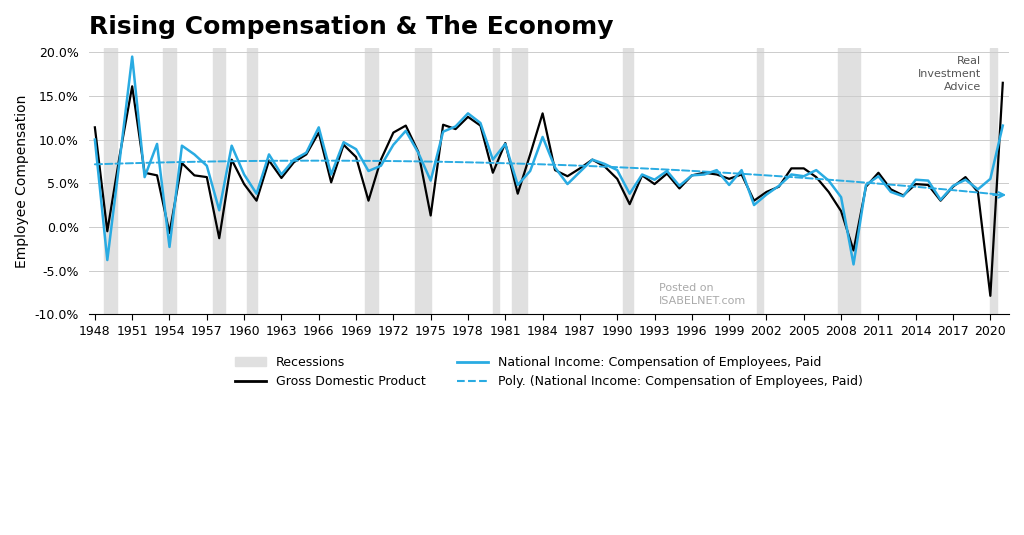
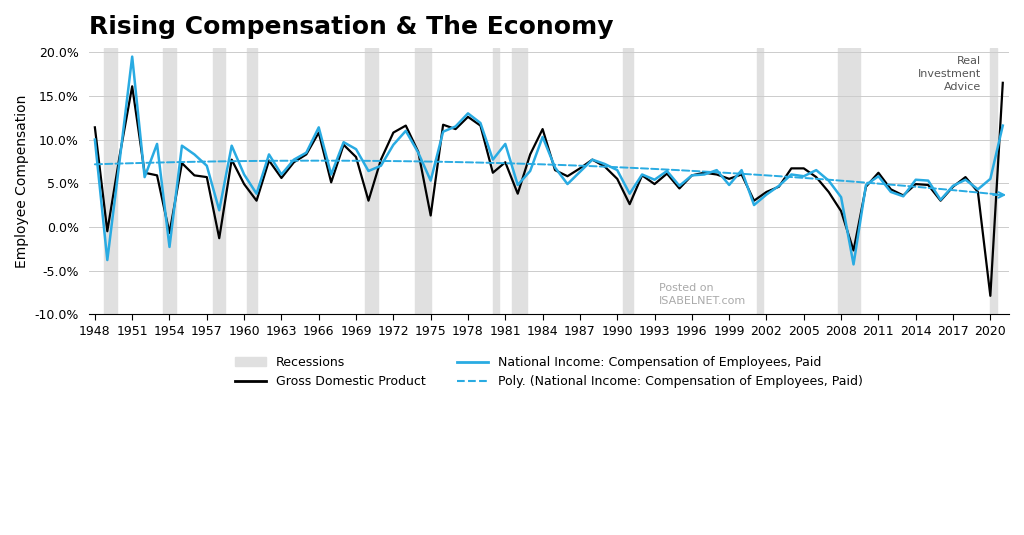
Gross Domestic Product/1981: 9.6% -> 7.4%
Gross Domestic Product/1984: 13.0% -> 11.2%
